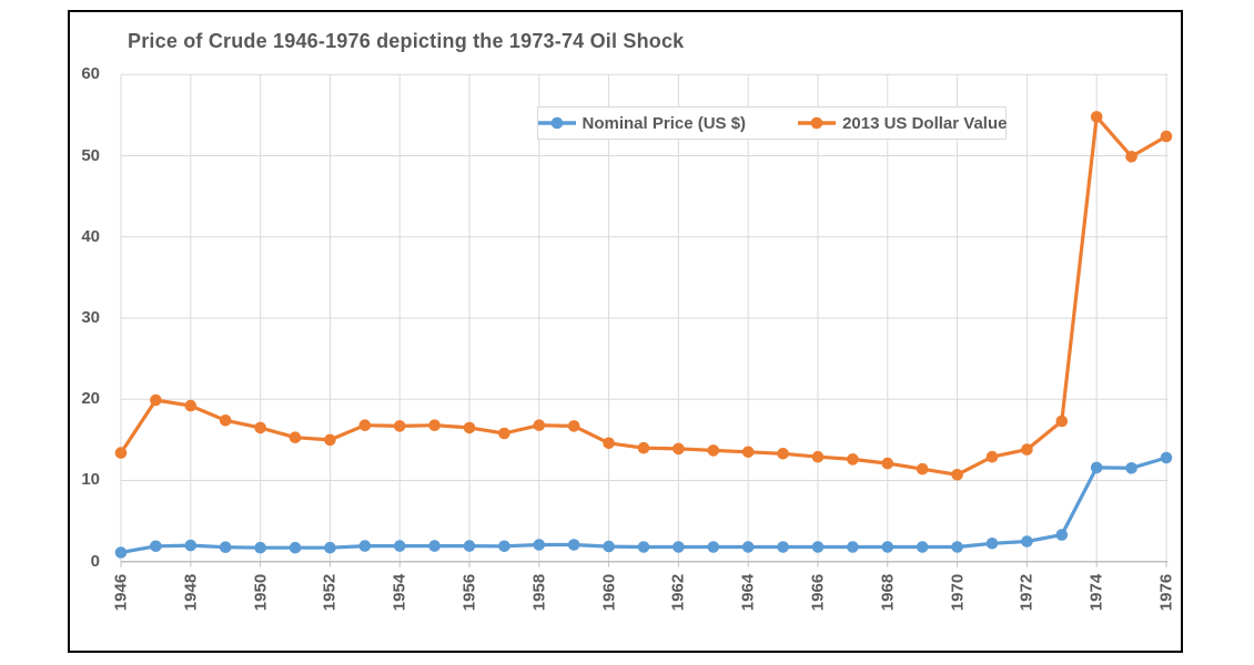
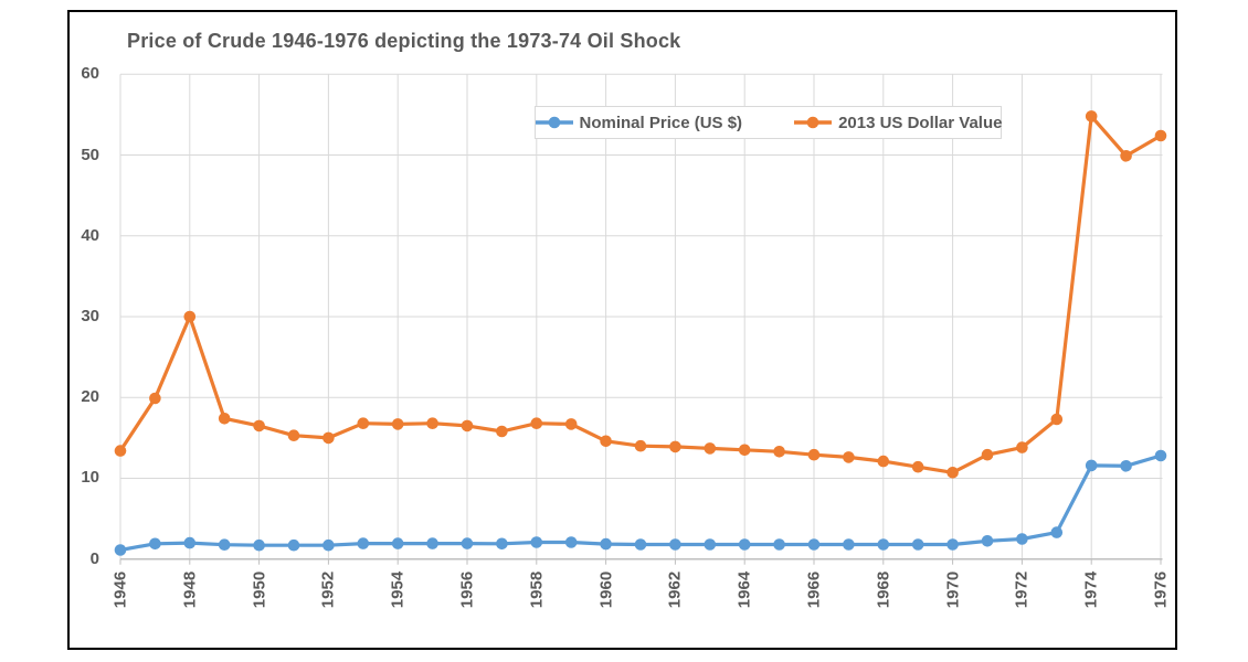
2013 US Dollar Value/1948: 19 -> 30
